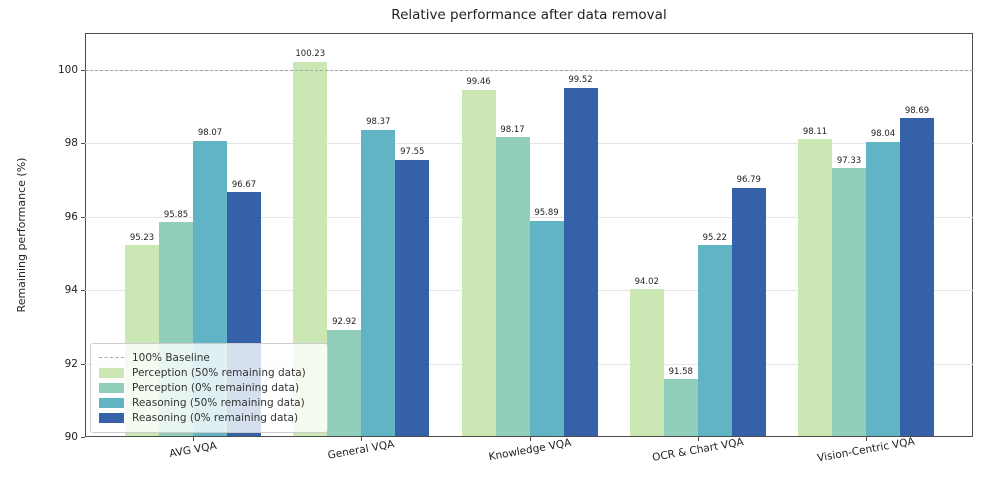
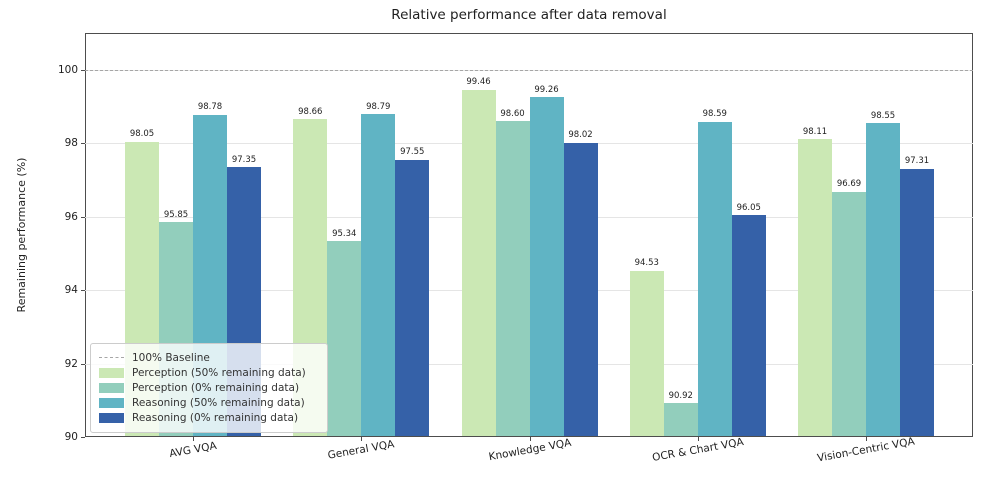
Perception (50% remaining data)/AVG VQA: 95.23 -> 98.05
Reasoning (50% remaining data)/AVG VQA: 98.07 -> 98.78
Reasoning (0% remaining data)/AVG VQA: 96.67 -> 97.35
Perception (50% remaining data)/General VQA: 100.23 -> 98.66
Perception (0% remaining data)/General VQA: 92.92 -> 95.34
Reasoning (50% remaining data)/General VQA: 98.37 -> 98.79
Perception (0% remaining data)/Knowledge VQA: 98.17 -> 98.60
Reasoning (50% remaining data)/Knowledge VQA: 95.89 -> 99.26
Reasoning (0% remaining data)/Knowledge VQA: 99.52 -> 98.02
Perception (50% remaining data)/OCR & Chart VQA: 94.02 -> 94.53
Perception (0% remaining data)/OCR & Chart VQA: 91.58 -> 90.92
Reasoning (50% remaining data)/OCR & Chart VQA: 95.22 -> 98.59
Reasoning (0% remaining data)/OCR & Chart VQA: 96.79 -> 96.05
Perception (0% remaining data)/Vision-Centric VQA: 97.33 -> 96.69
Reasoning (50% remaining data)/Vision-Centric VQA: 98.04 -> 98.55
Reasoning (0% remaining data)/Vision-Centric VQA: 98.69 -> 97.31
